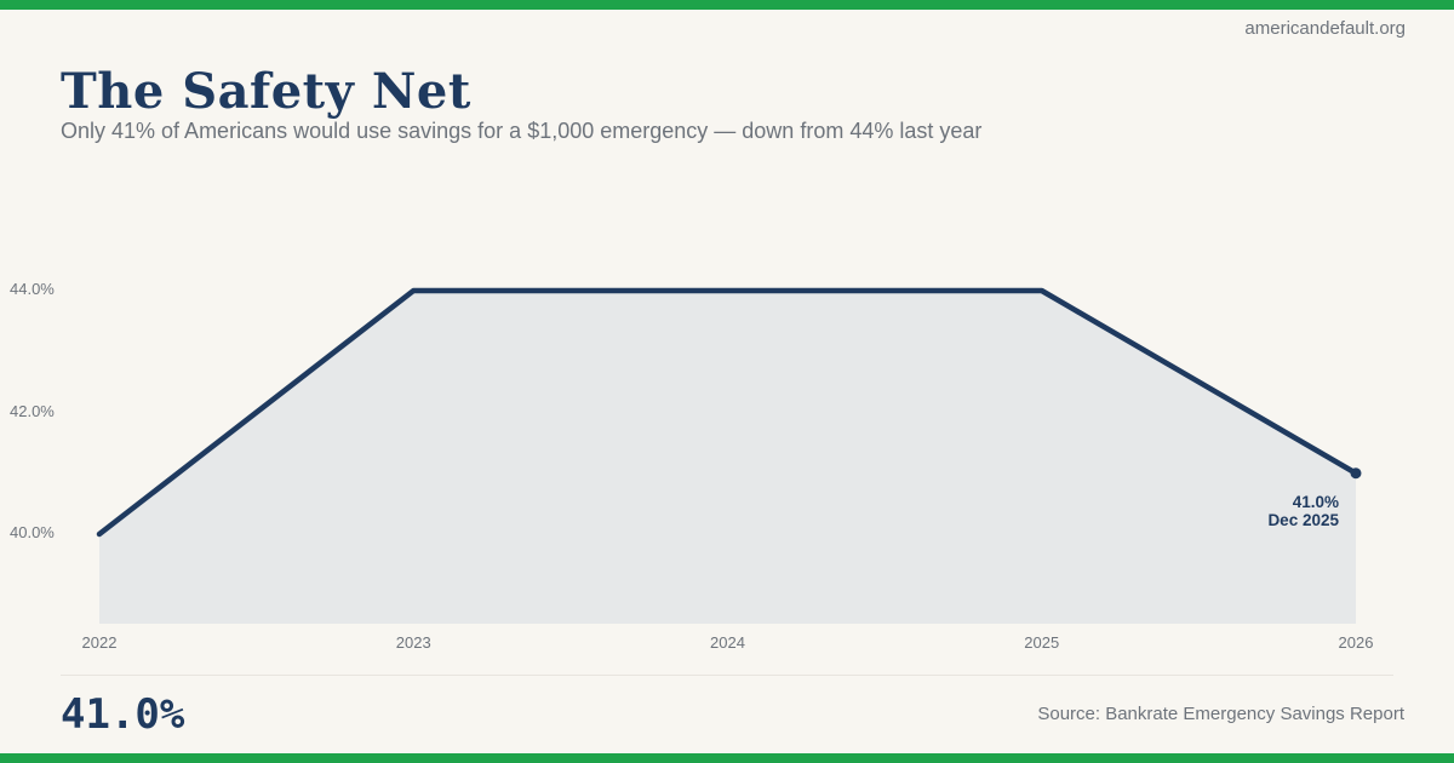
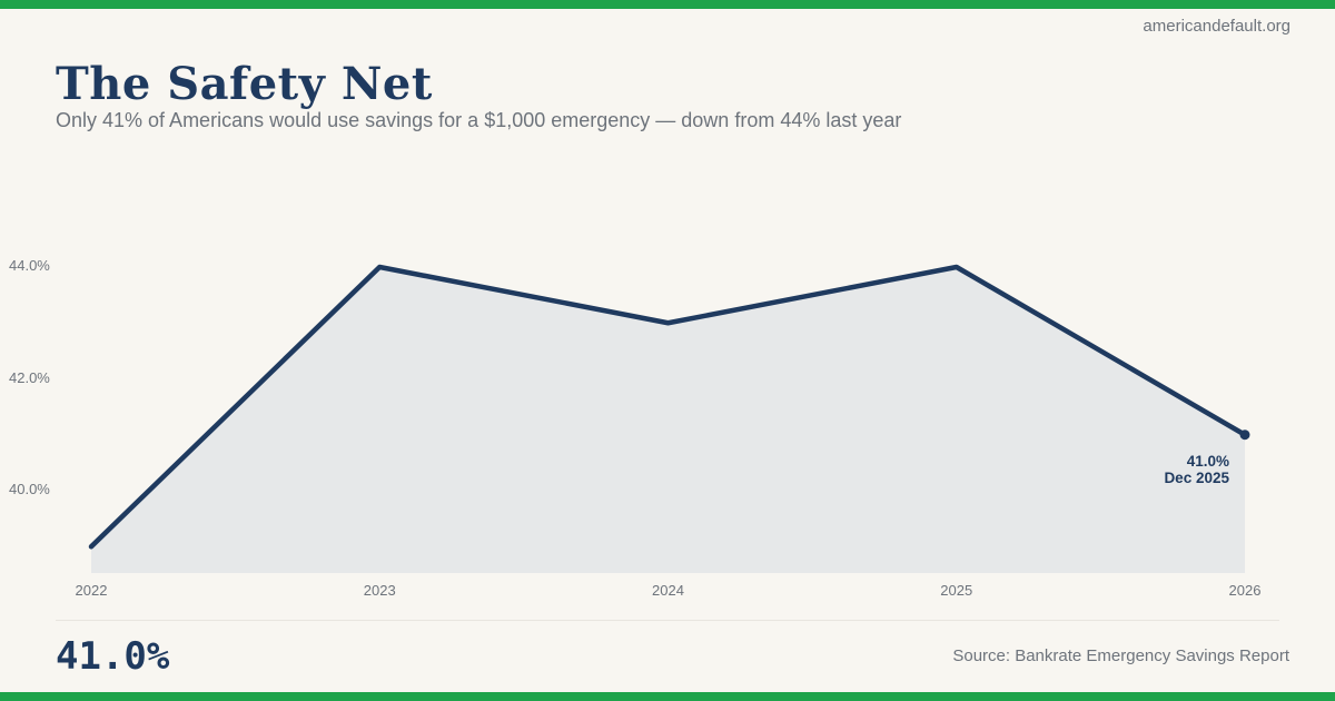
2022: 40% -> 39%
2024: 44% -> 43%
